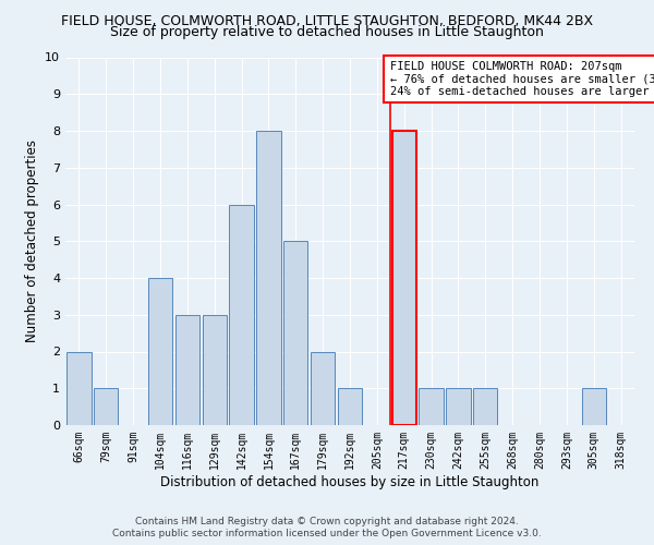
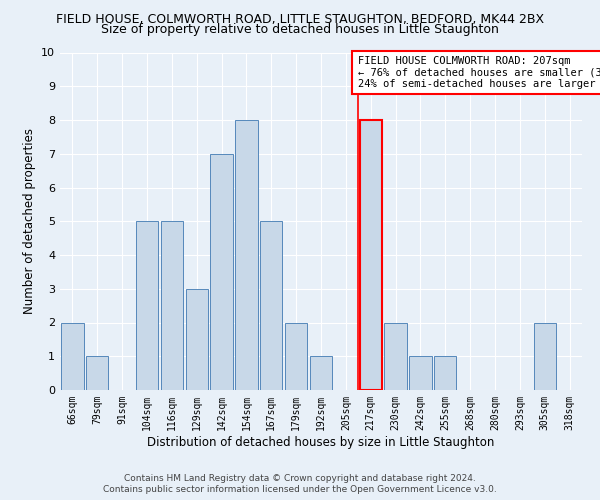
104sqm: 4 -> 5
116sqm: 3 -> 5
142sqm: 6 -> 7
230sqm: 1 -> 2
305sqm: 1 -> 2
